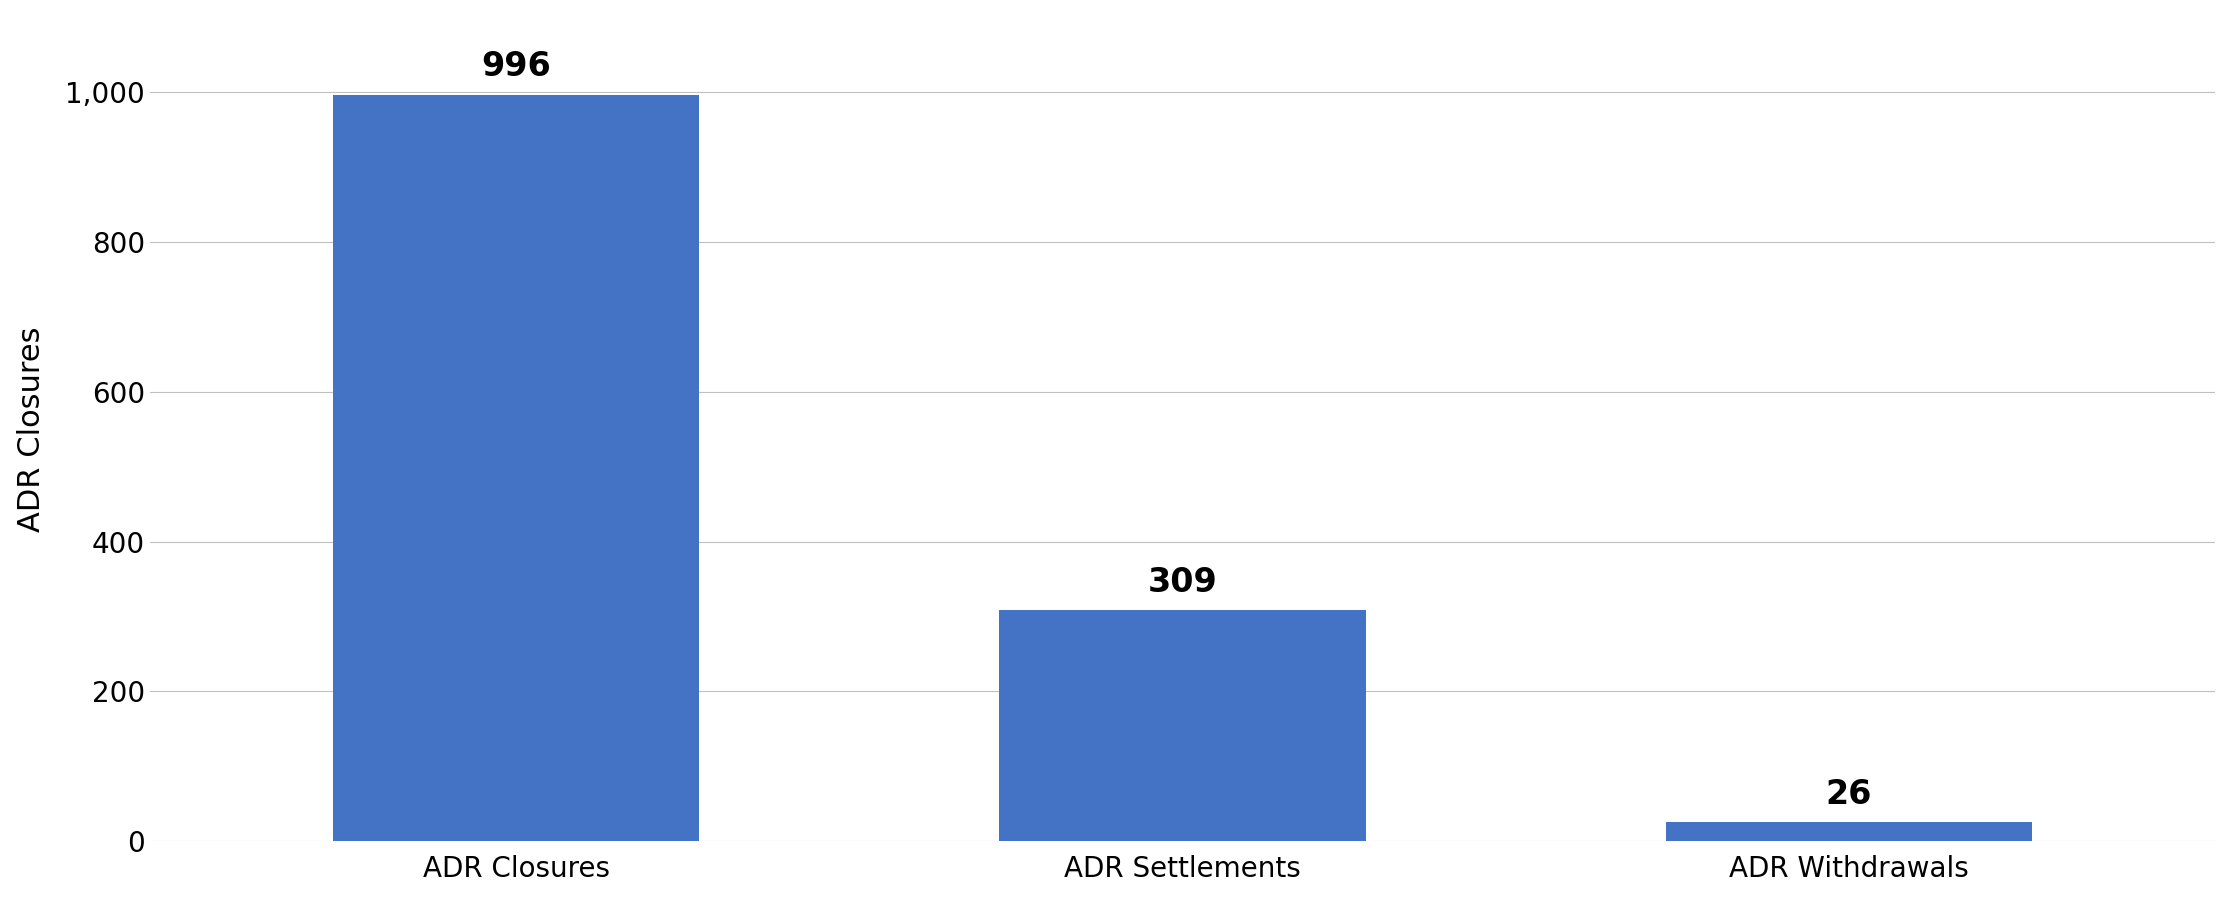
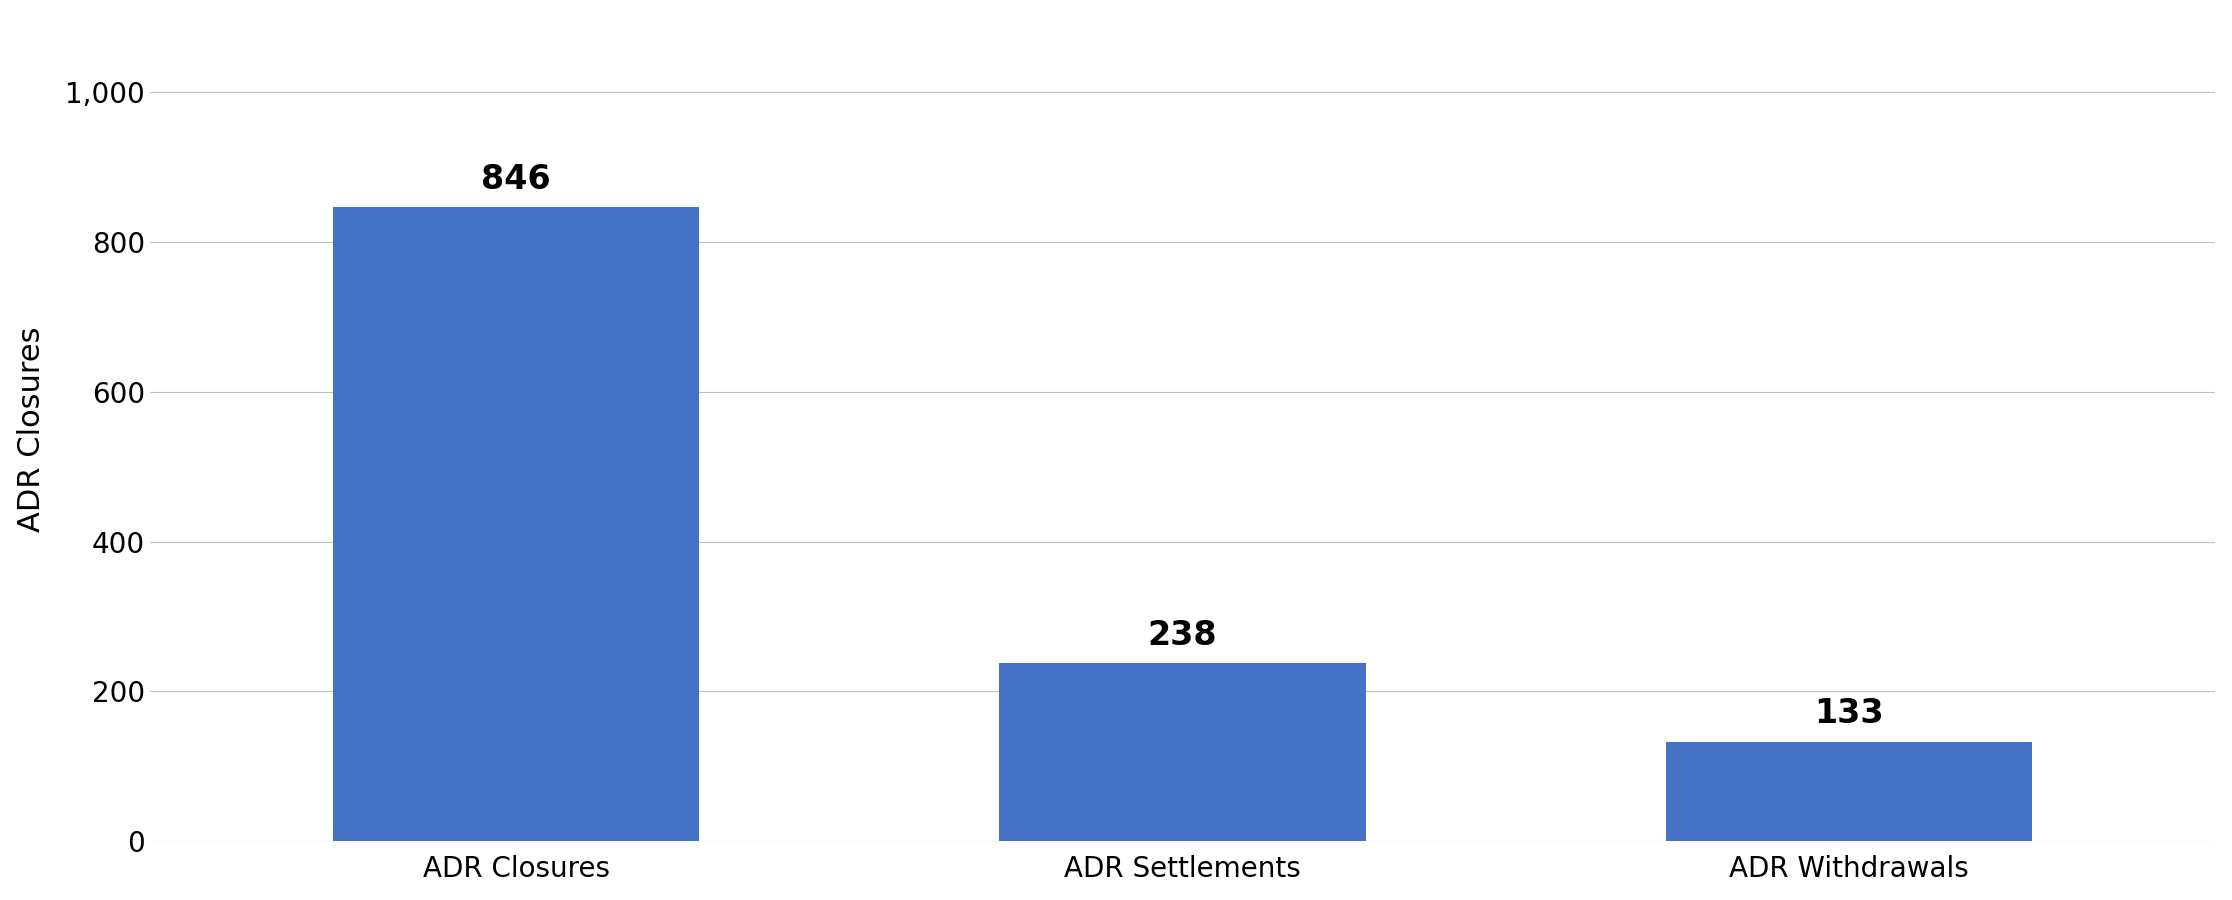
ADR Closures: 996 -> 846
ADR Settlements: 309 -> 238
ADR Withdrawals: 26 -> 133
